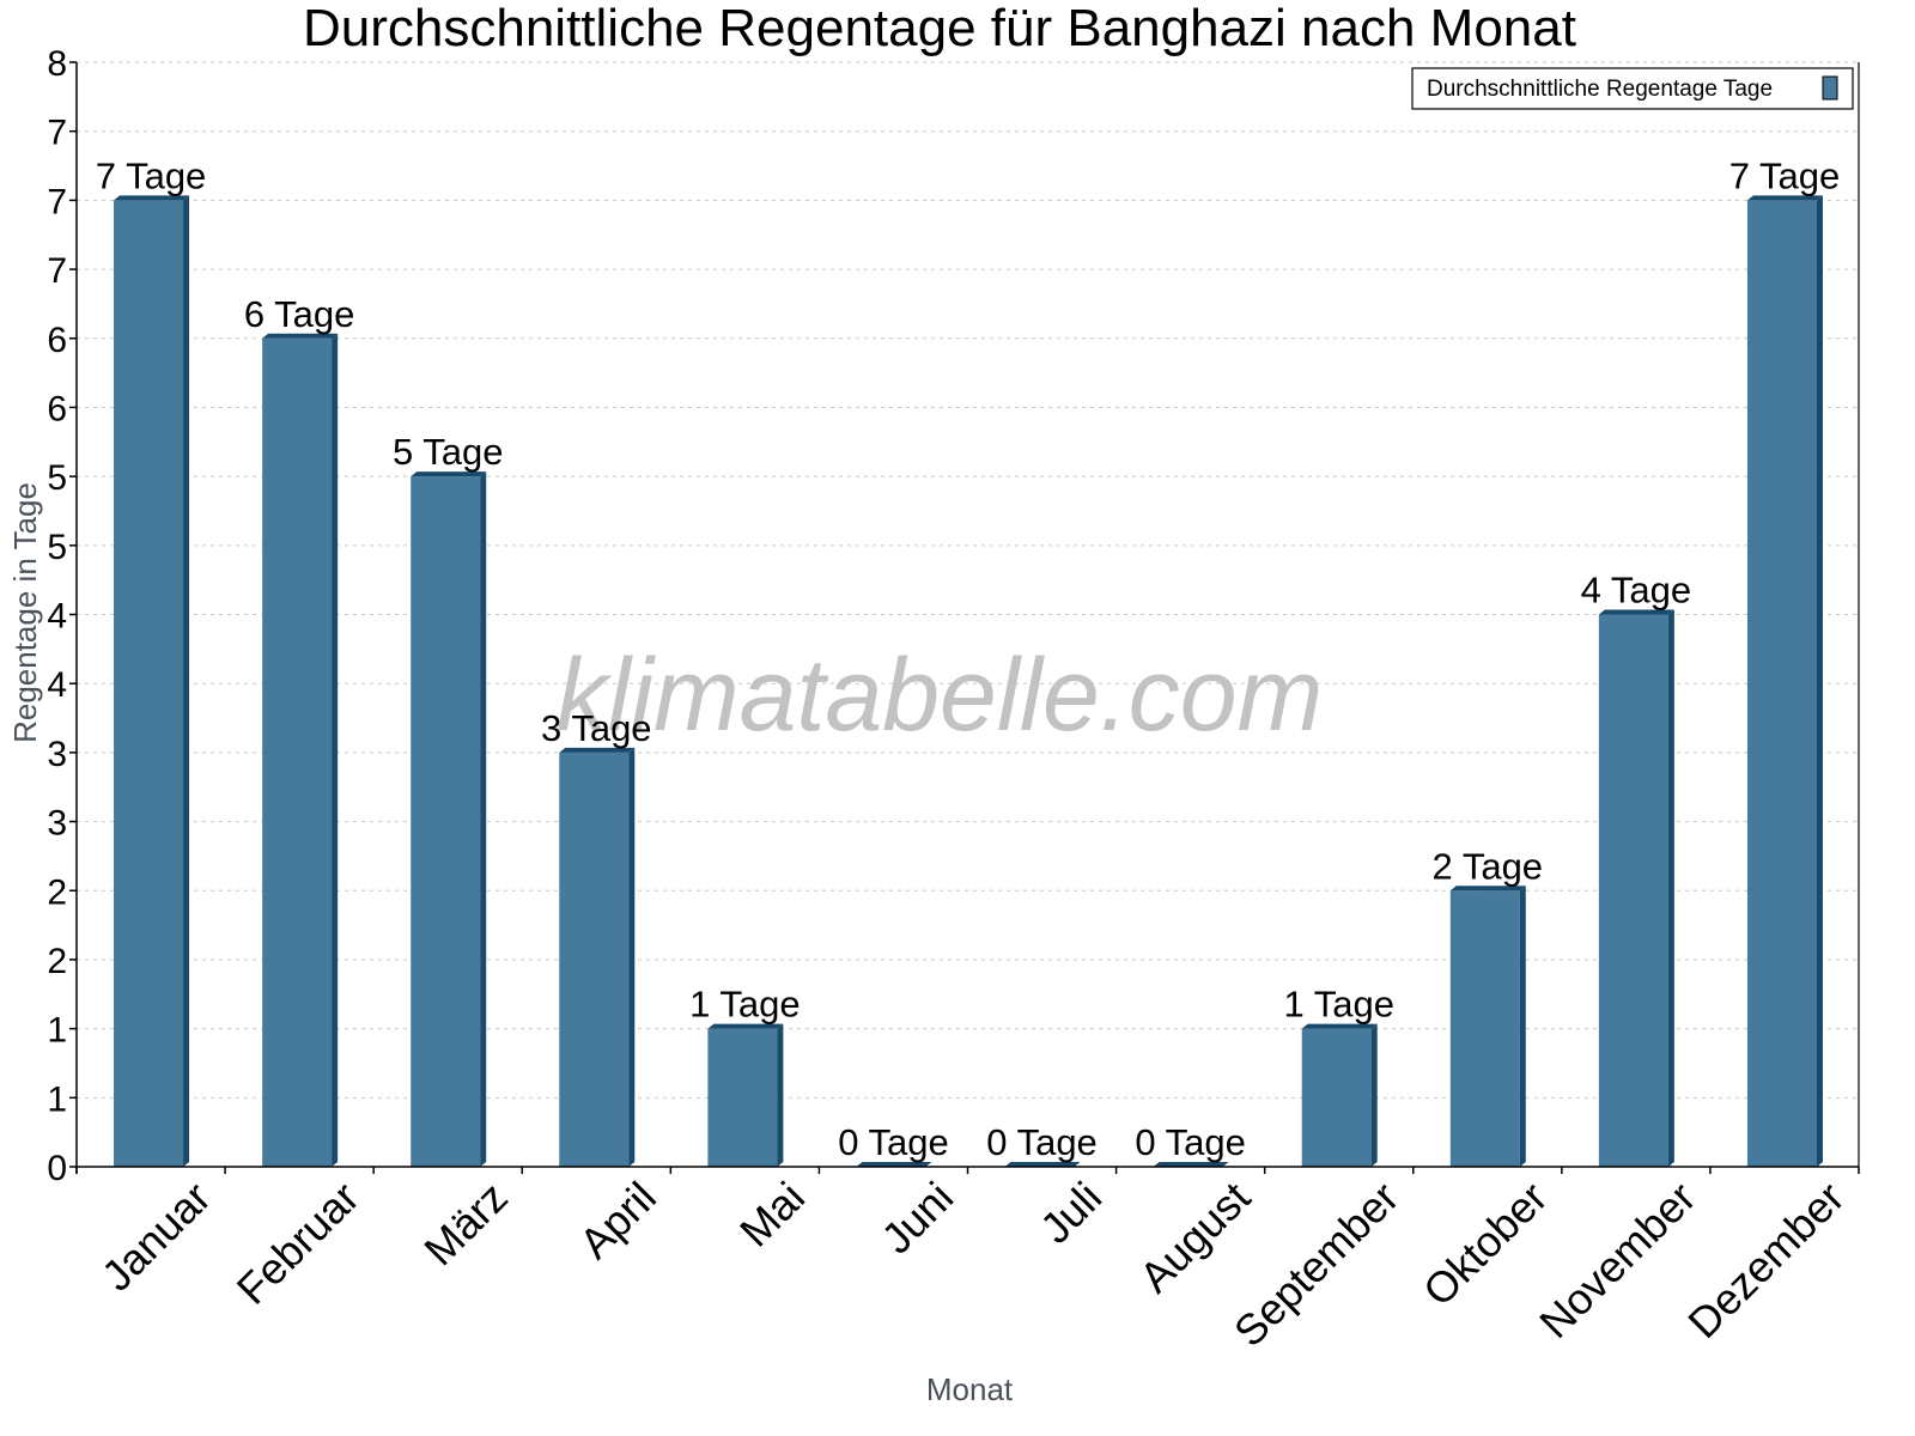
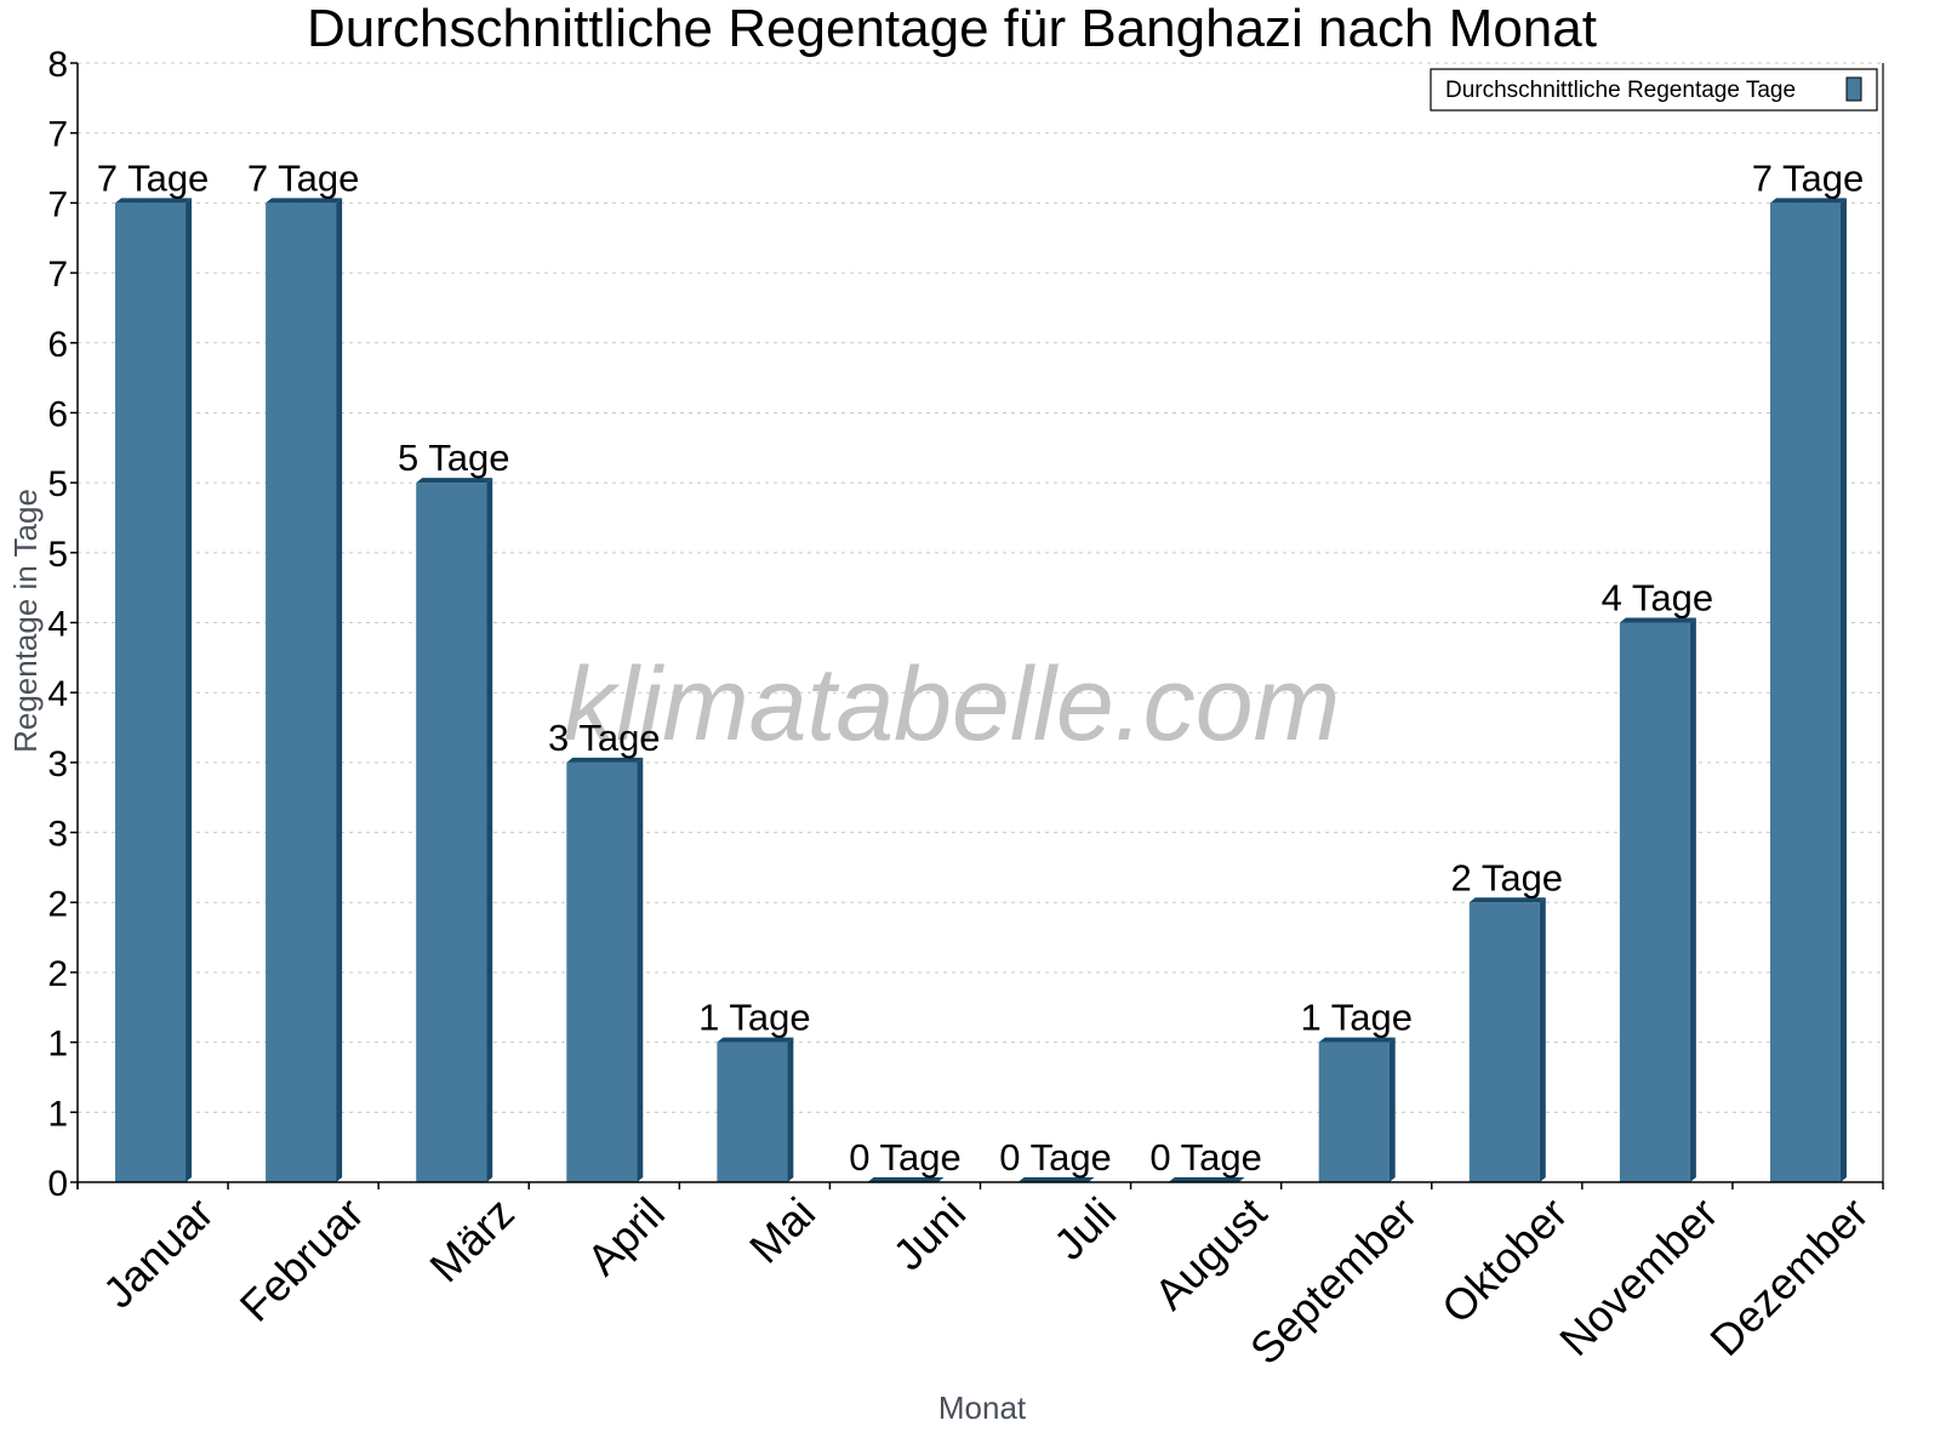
Februar: 6 -> 7
